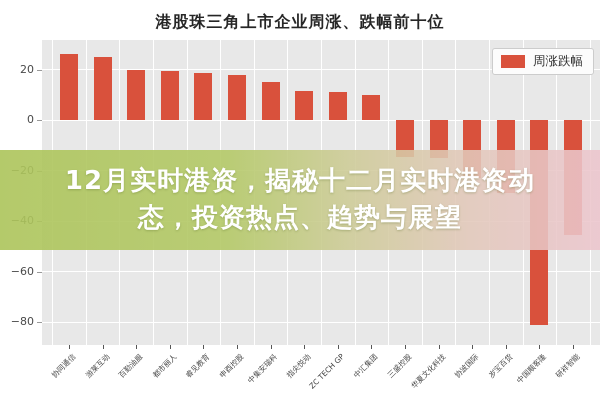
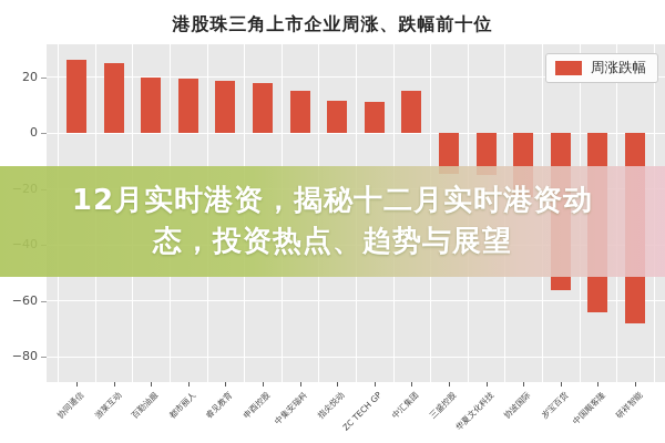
中汇集团: 10 -> 15
岁宝百货: -29 -> -56
中国顺客隆: -81 -> -64
研祥智能: -46 -> -68
